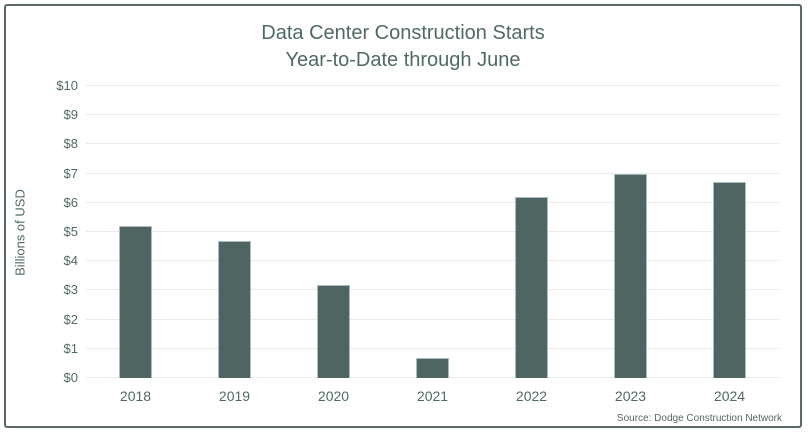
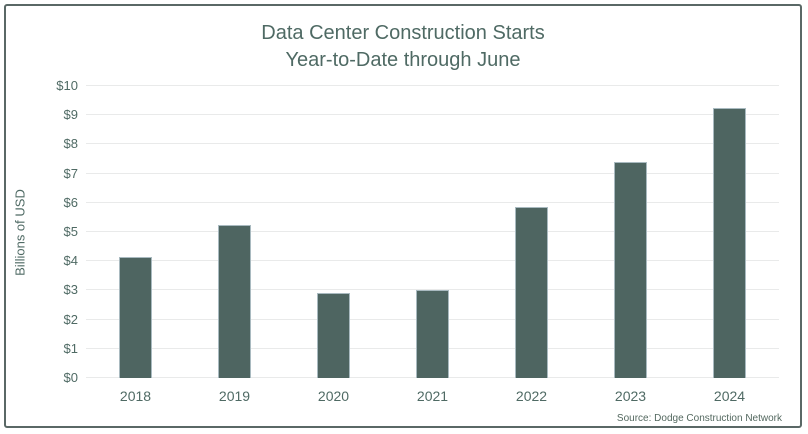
2018: $5.2 -> $4.2
2019: $4.7 -> $5.2
2020: $3.2 -> $2.9
2021: $0.7 -> $3.0
2022: $6.2 -> $5.8
2023: $7.0 -> $7.4
2024: $6.7 -> $9.2
